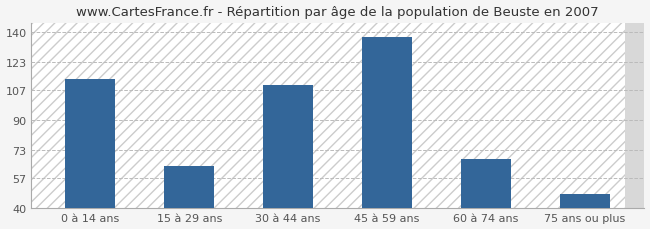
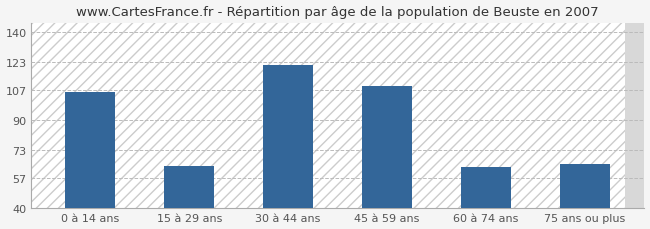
0 à 14 ans: 113 -> 106
30 à 44 ans: 110 -> 121
45 à 59 ans: 137 -> 109
60 à 74 ans: 68 -> 63
75 ans ou plus: 48 -> 65
